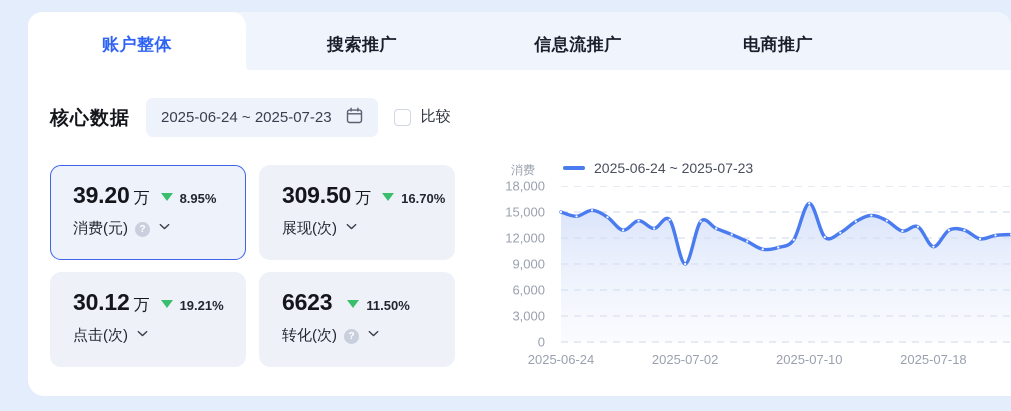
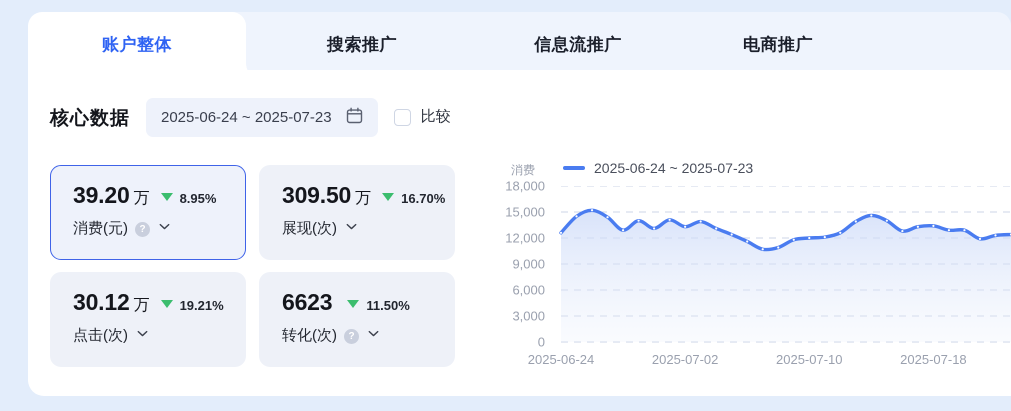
2025-06-24: 15000 -> 13000
2025-07-02: 9000 -> 13000
2025-07-10: 16000 -> 12000
2025-07-18: 11000 -> 13000
